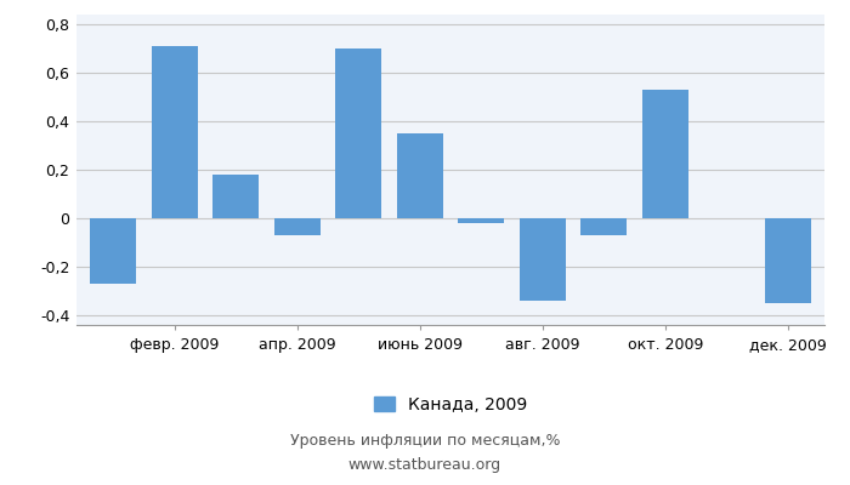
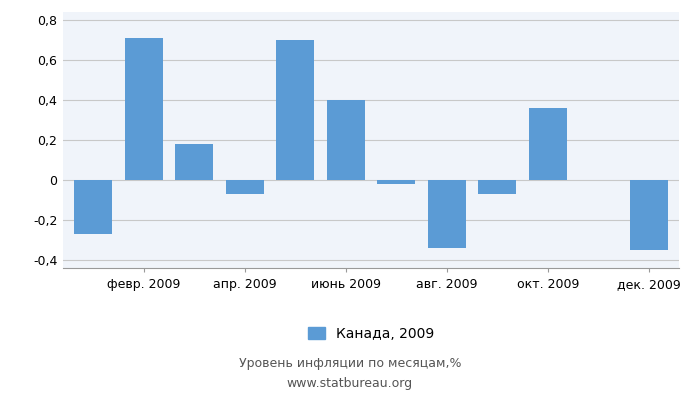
июнь 2009: 0,35 -> 0,40
окт. 2009: 0,53 -> 0,36
